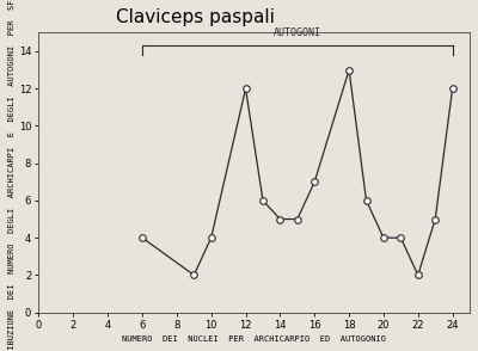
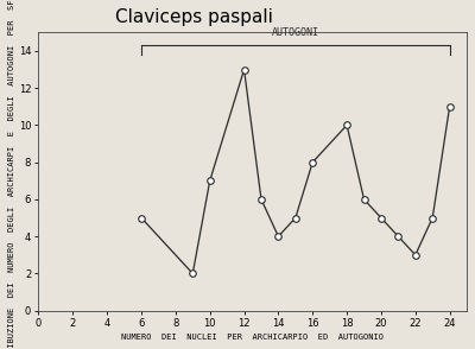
6: 4 -> 5
10: 4 -> 7
12: 12 -> 13
14: 5 -> 4
16: 7 -> 8
18: 13 -> 10
20: 4 -> 5
22: 2 -> 3
24: 12 -> 11
